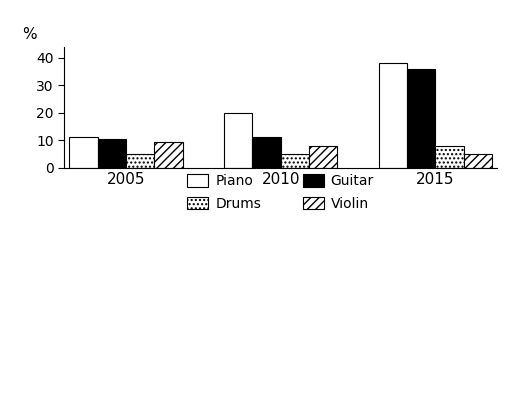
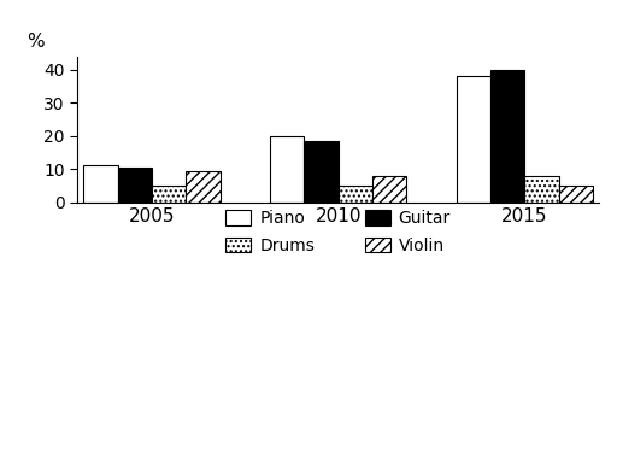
Guitar/2010: 11.0 -> 18.5
Guitar/2015: 36.0 -> 40.0
